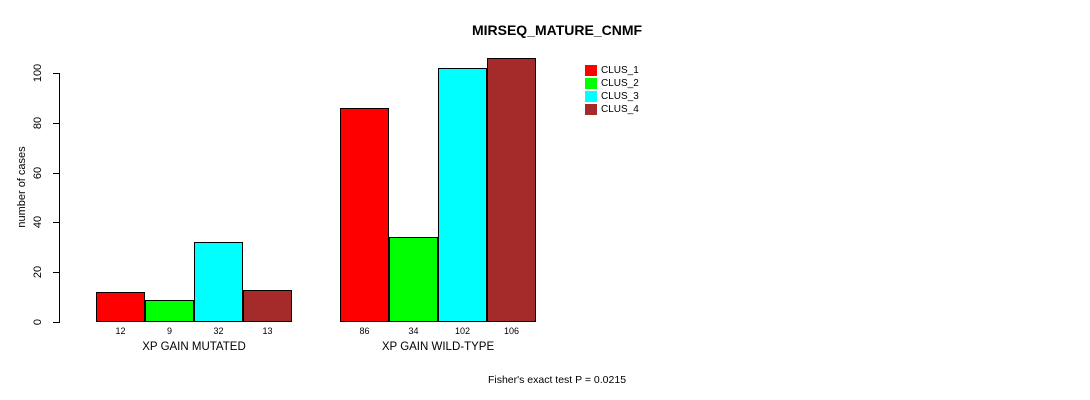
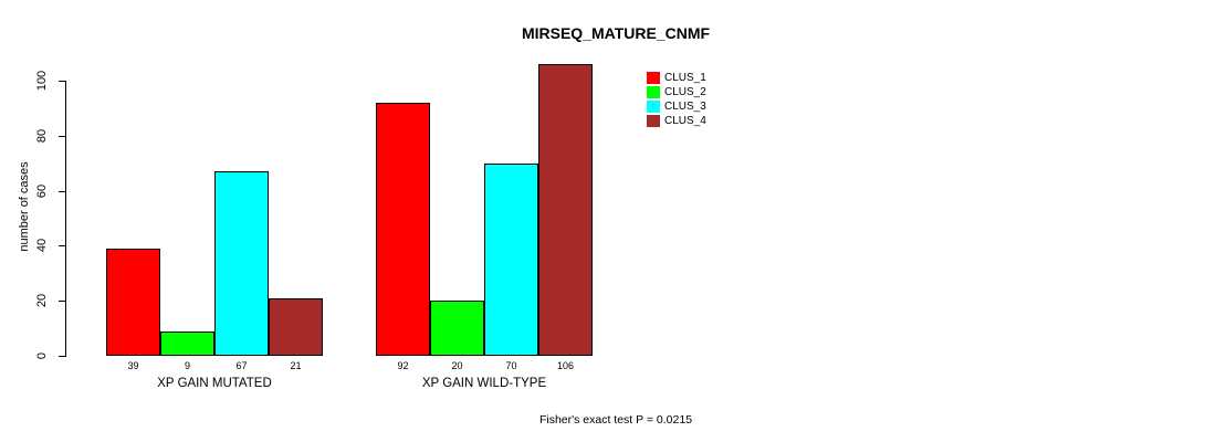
CLUS_1/XP GAIN MUTATED: 12 -> 39
CLUS_3/XP GAIN MUTATED: 32 -> 67
CLUS_4/XP GAIN MUTATED: 13 -> 21
CLUS_1/XP GAIN WILD-TYPE: 86 -> 92
CLUS_2/XP GAIN WILD-TYPE: 34 -> 20
CLUS_3/XP GAIN WILD-TYPE: 102 -> 70
